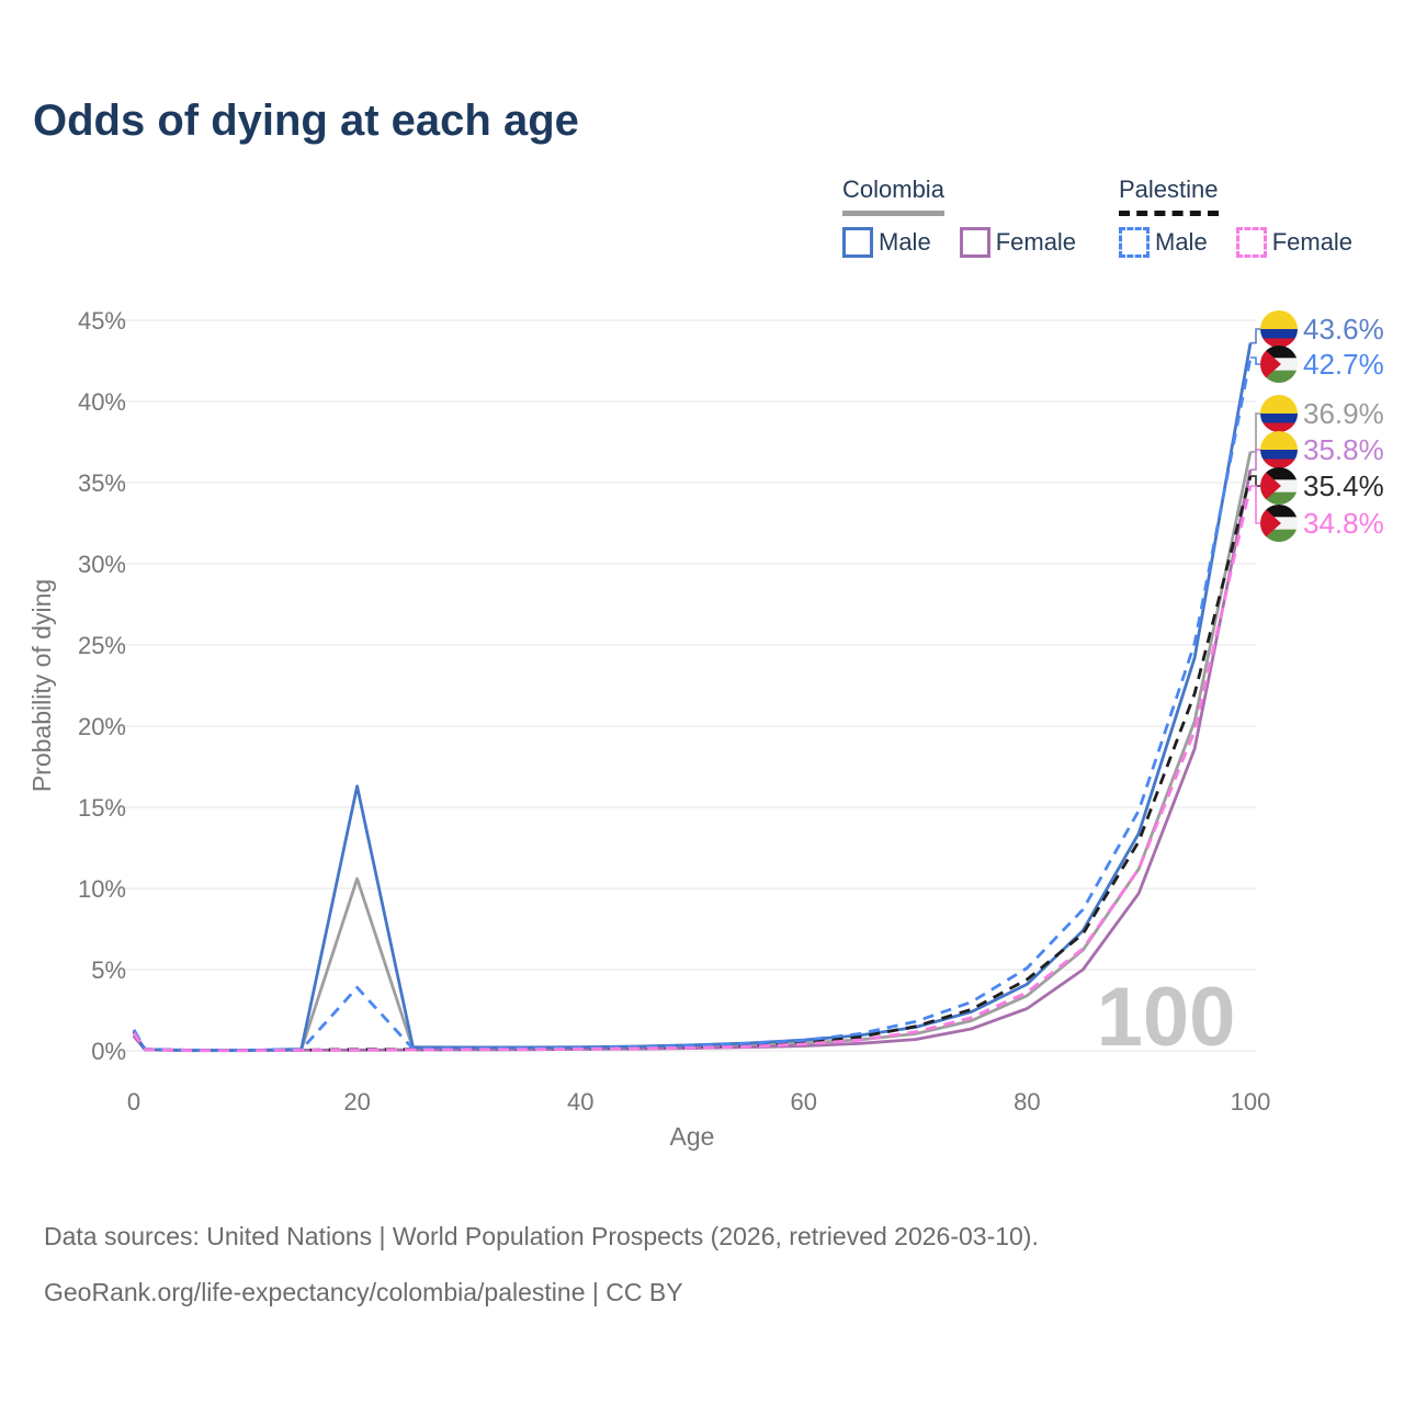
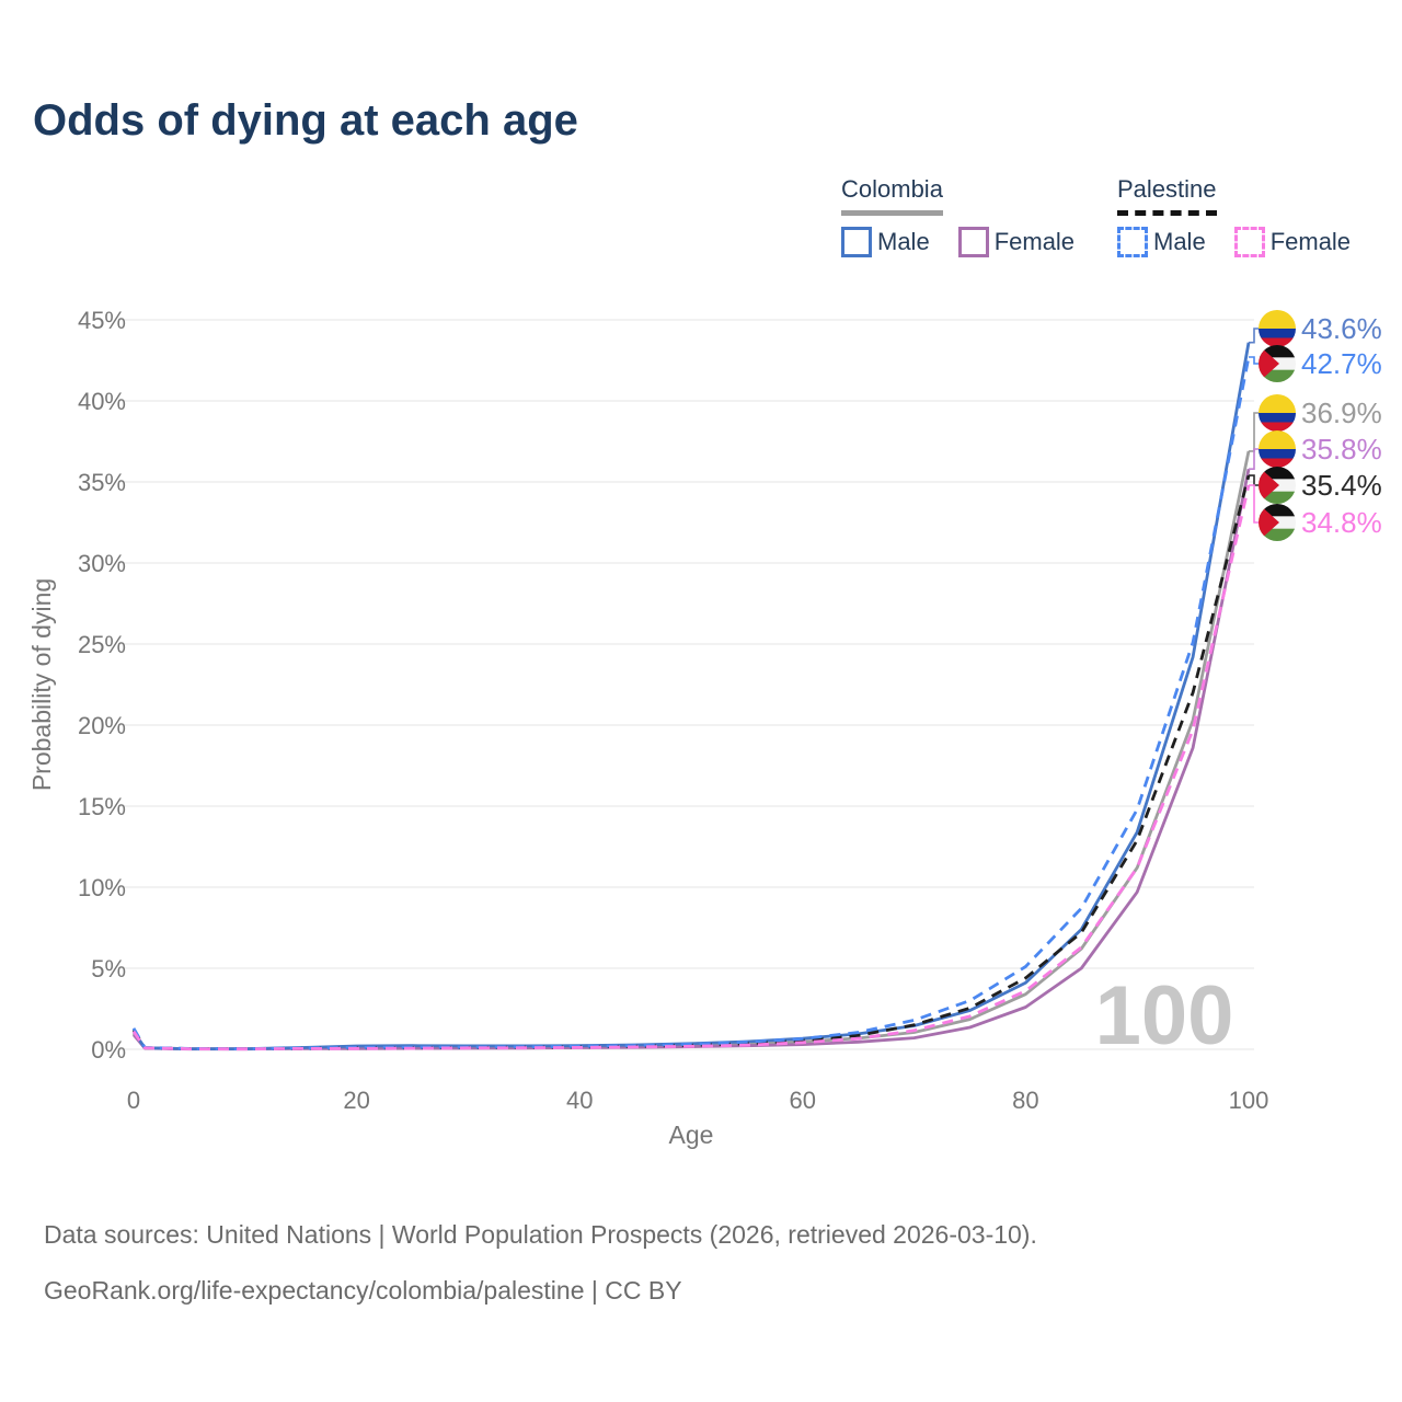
Colombia/20: 10.6% -> 0.1%
Colombia Male/20: 16.3% -> 0.2%
Palestine Male/20: 3.9% -> 0.1%
